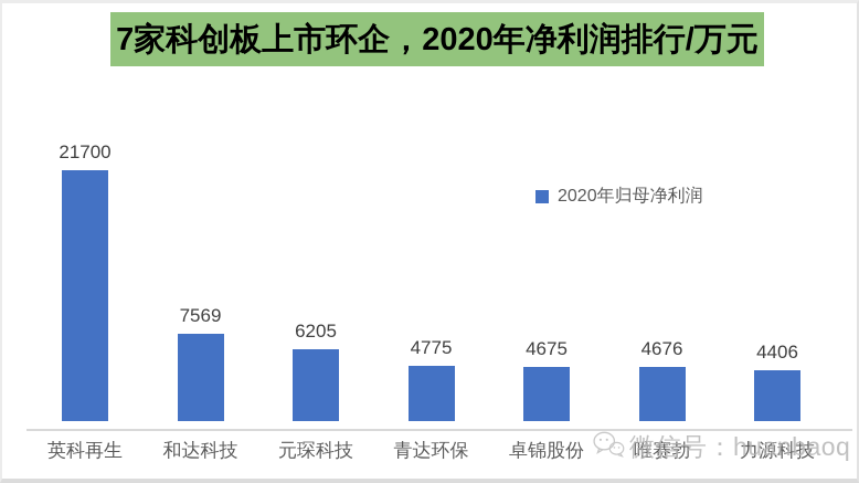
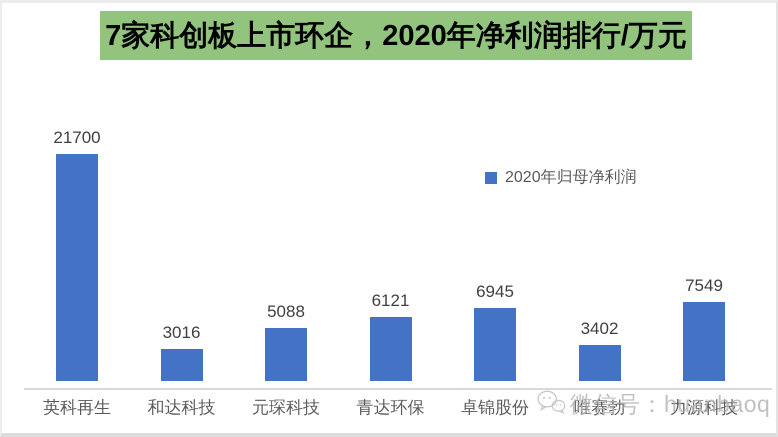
和达科技: 7569 -> 3016
元琛科技: 6205 -> 5088
青达环保: 4775 -> 6121
卓锦股份: 4675 -> 6945
唯赛勃: 4676 -> 3402
力源科技: 4406 -> 7549
